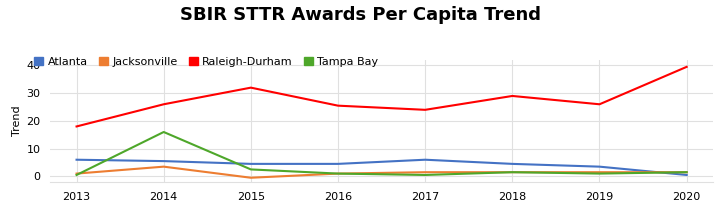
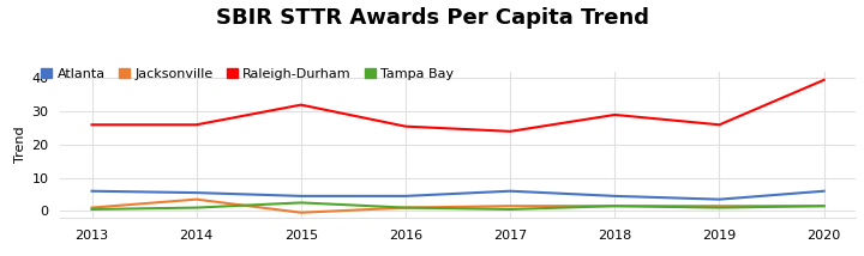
Raleigh-Durham/2013: 18.0 -> 26.0
Tampa Bay/2014: 16.0 -> 1.0
Atlanta/2020: 0.5 -> 6.0
